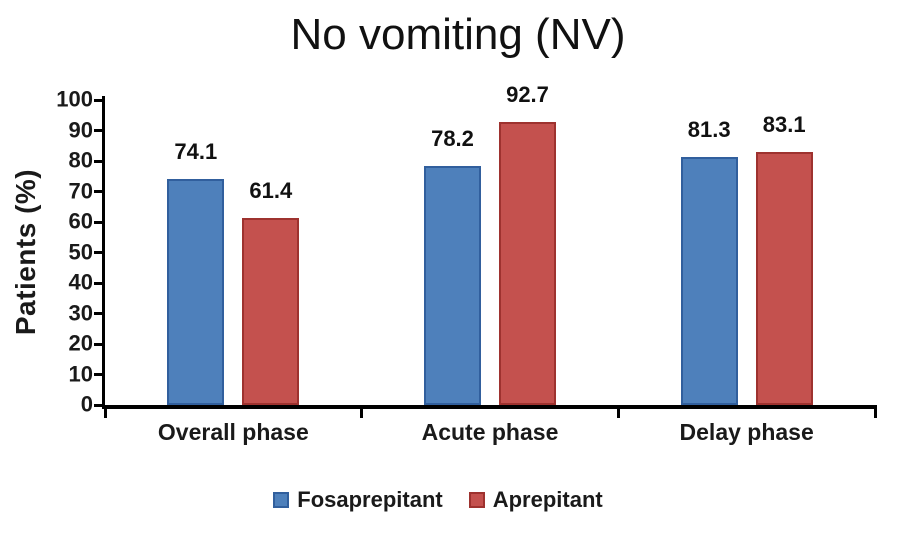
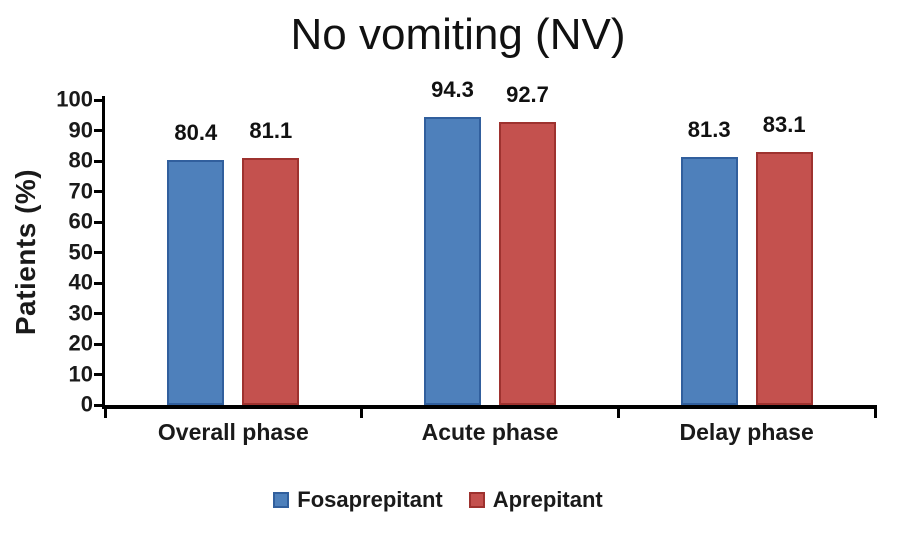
Fosaprepitant/Overall phase: 74.1 -> 80.4
Aprepitant/Overall phase: 61.4 -> 81.1
Fosaprepitant/Acute phase: 78.2 -> 94.3
